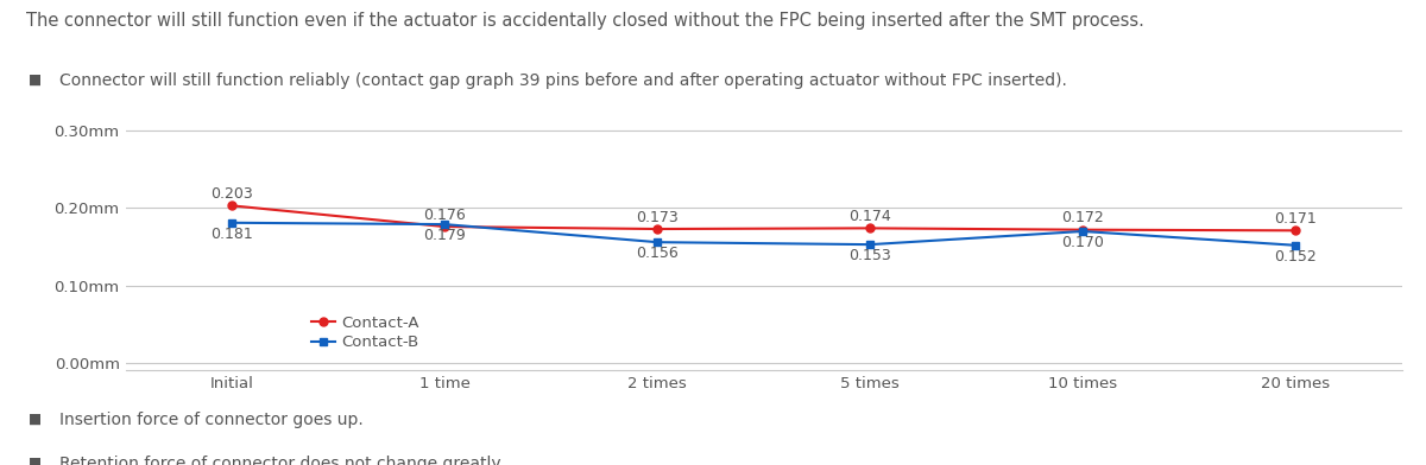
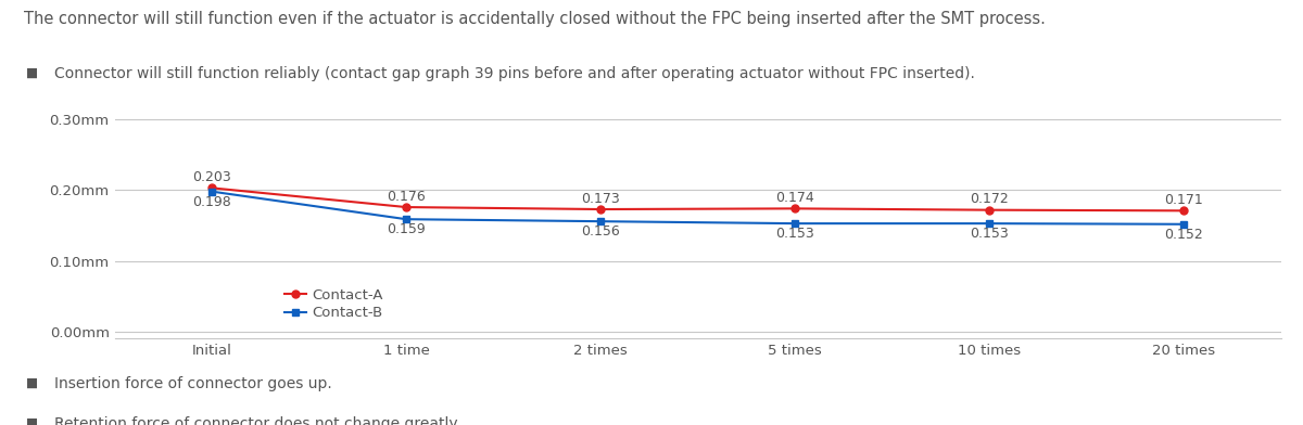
Contact-B/Initial: 0.181 -> 0.198
Contact-B/1 time: 0.179 -> 0.159
Contact-B/10 times: 0.170 -> 0.153
